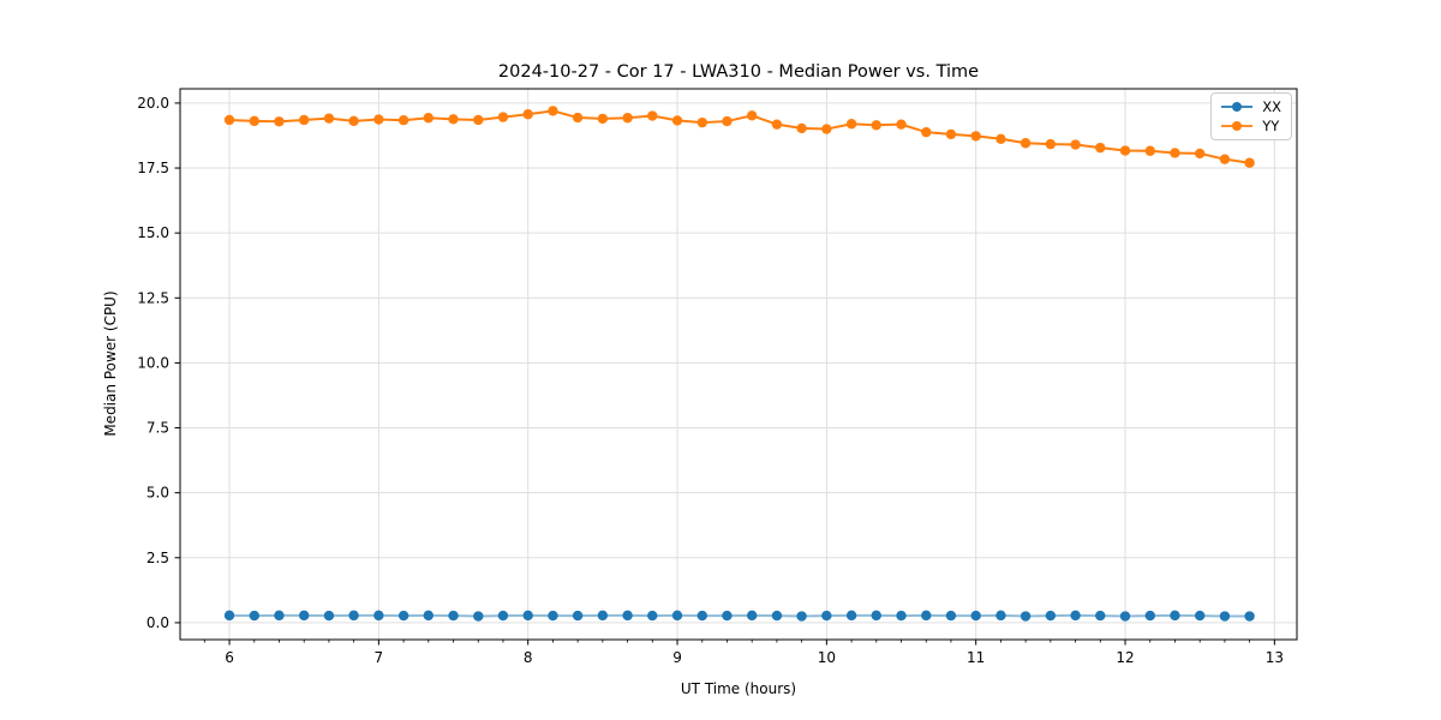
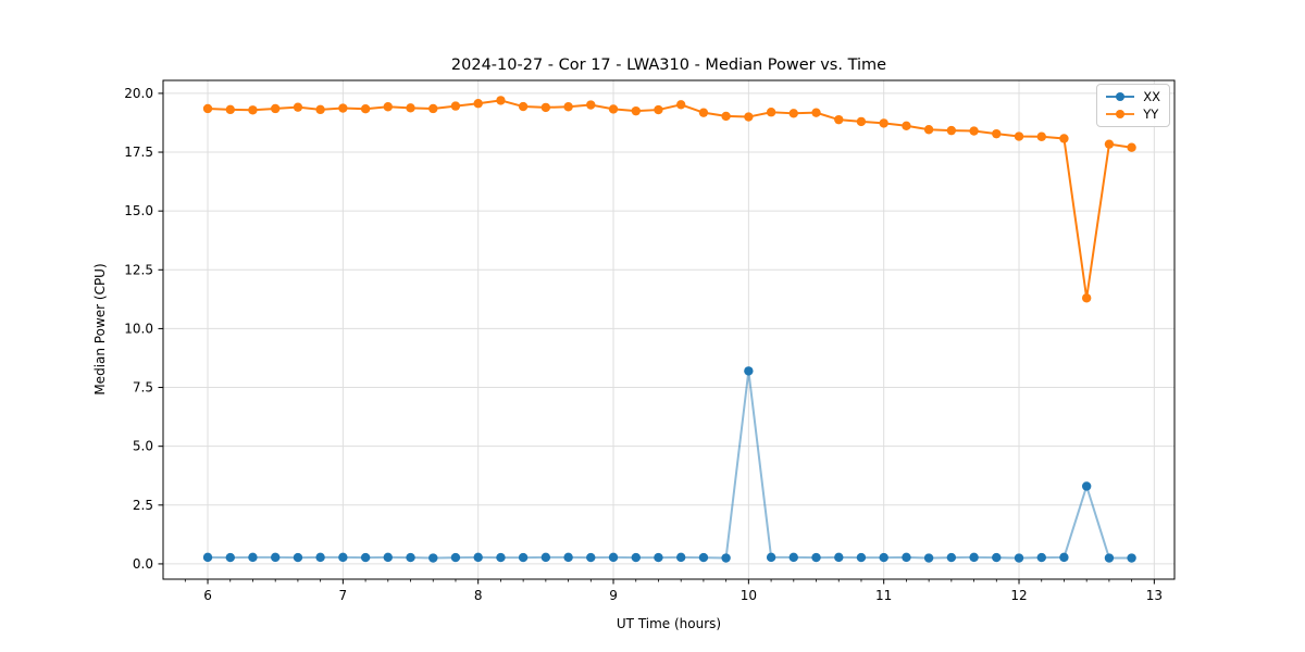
XX/10.0: 0.3 -> 8.2
XX/12.5: 0.3 -> 3.3
YY/12.5: 18.1 -> 11.3
